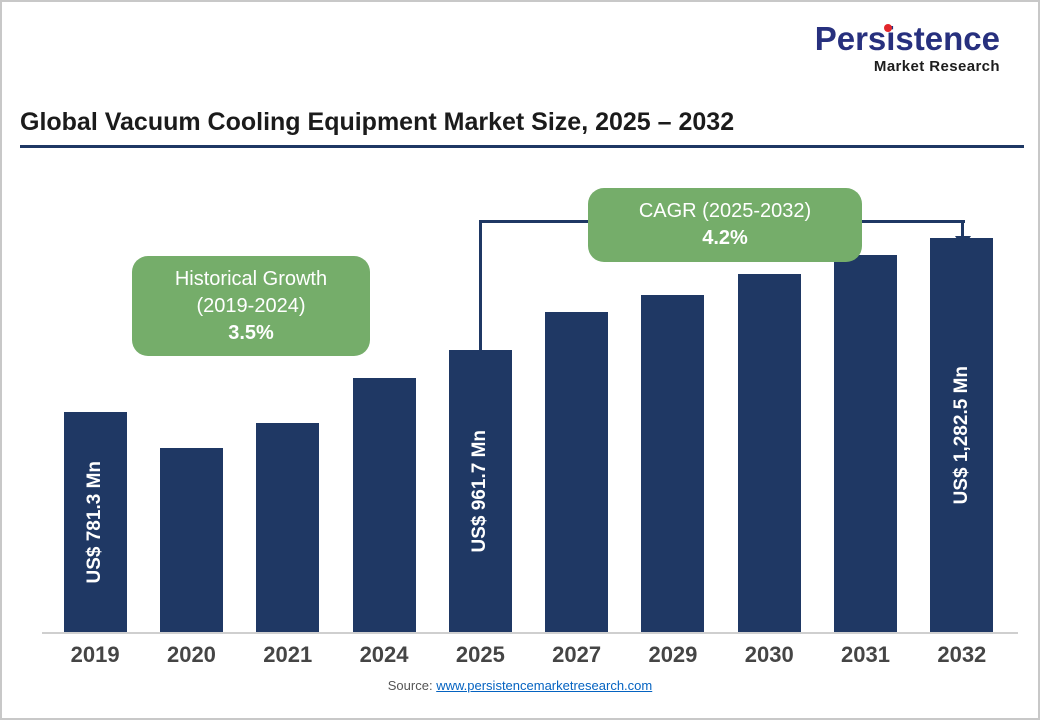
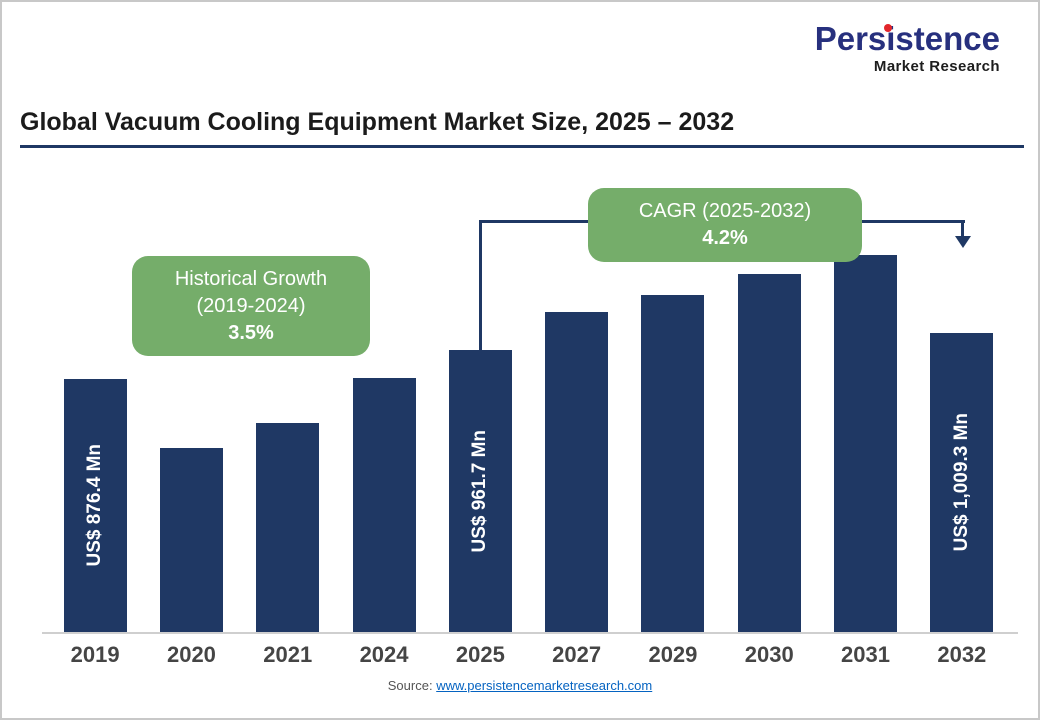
2019: 781.3 -> 876.4
2032: 1,282.5 -> 1,009.3
